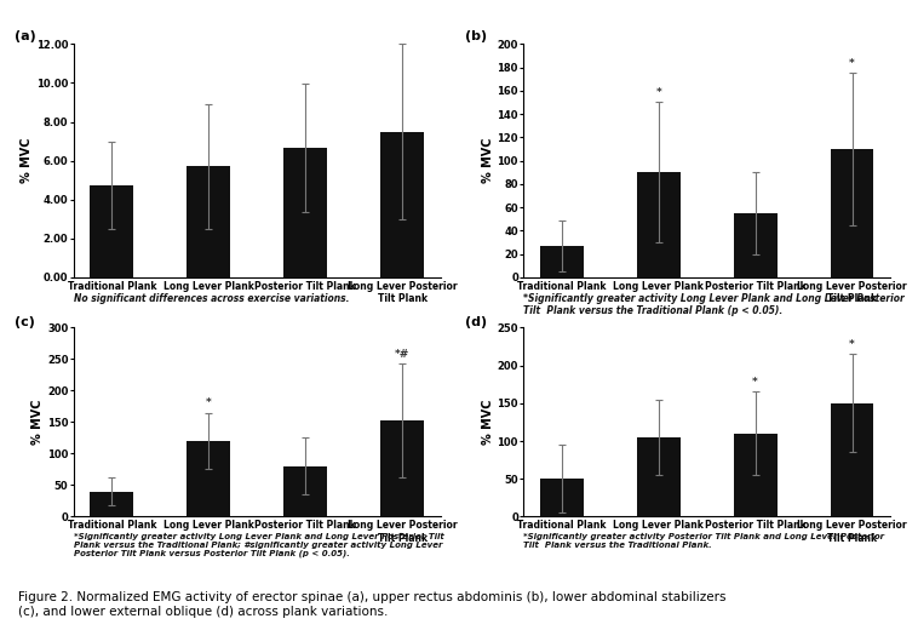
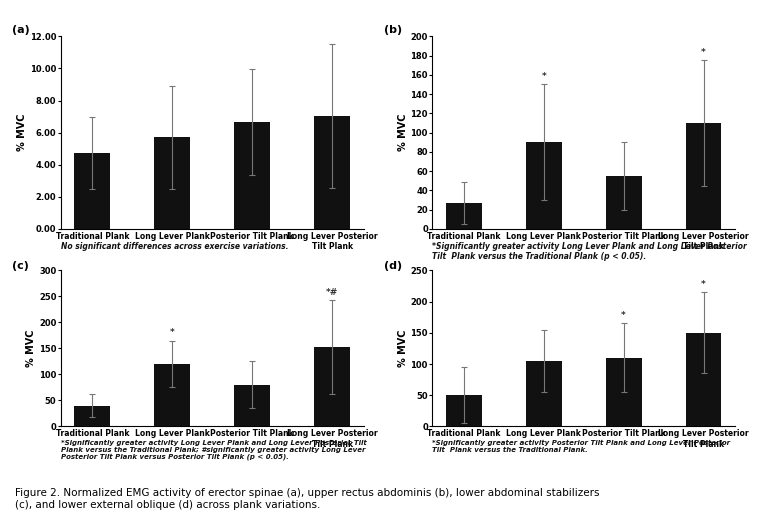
Long Lever Posterior Tilt Plank: 7.5 -> 7.0
